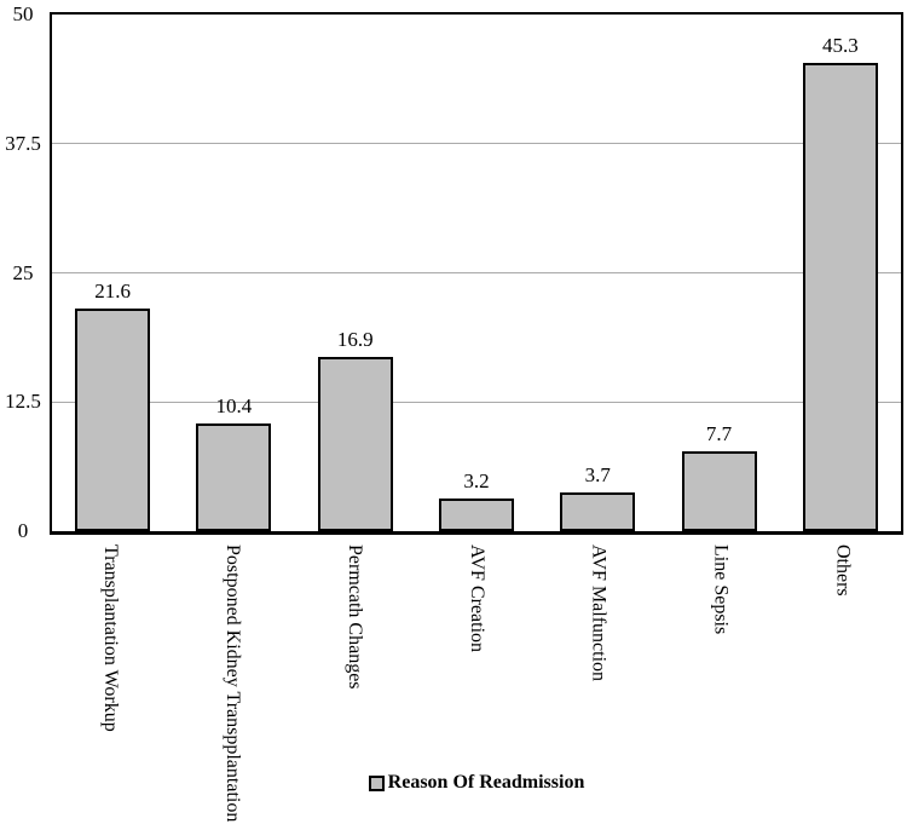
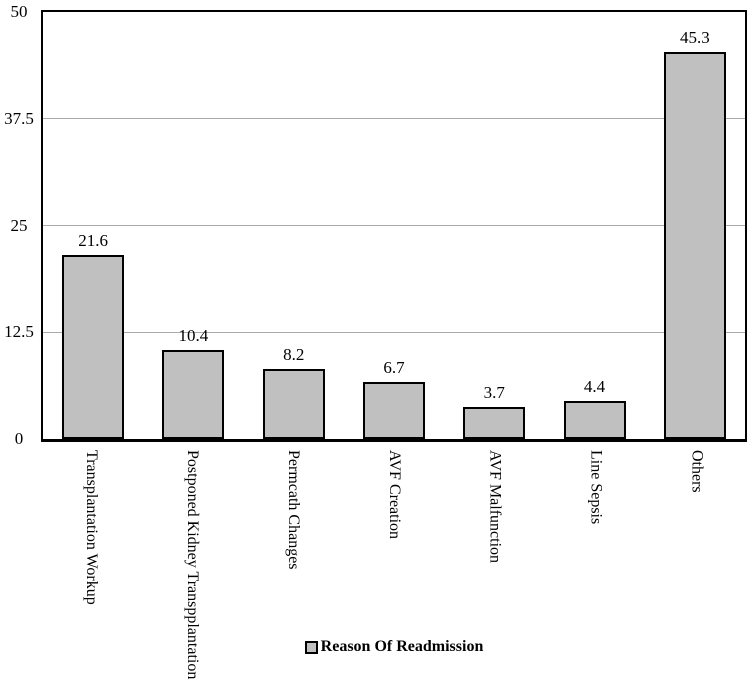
Permcath Changes: 16.9 -> 8.2
AVF Creation: 3.2 -> 6.7
Line Sepsis: 7.7 -> 4.4
